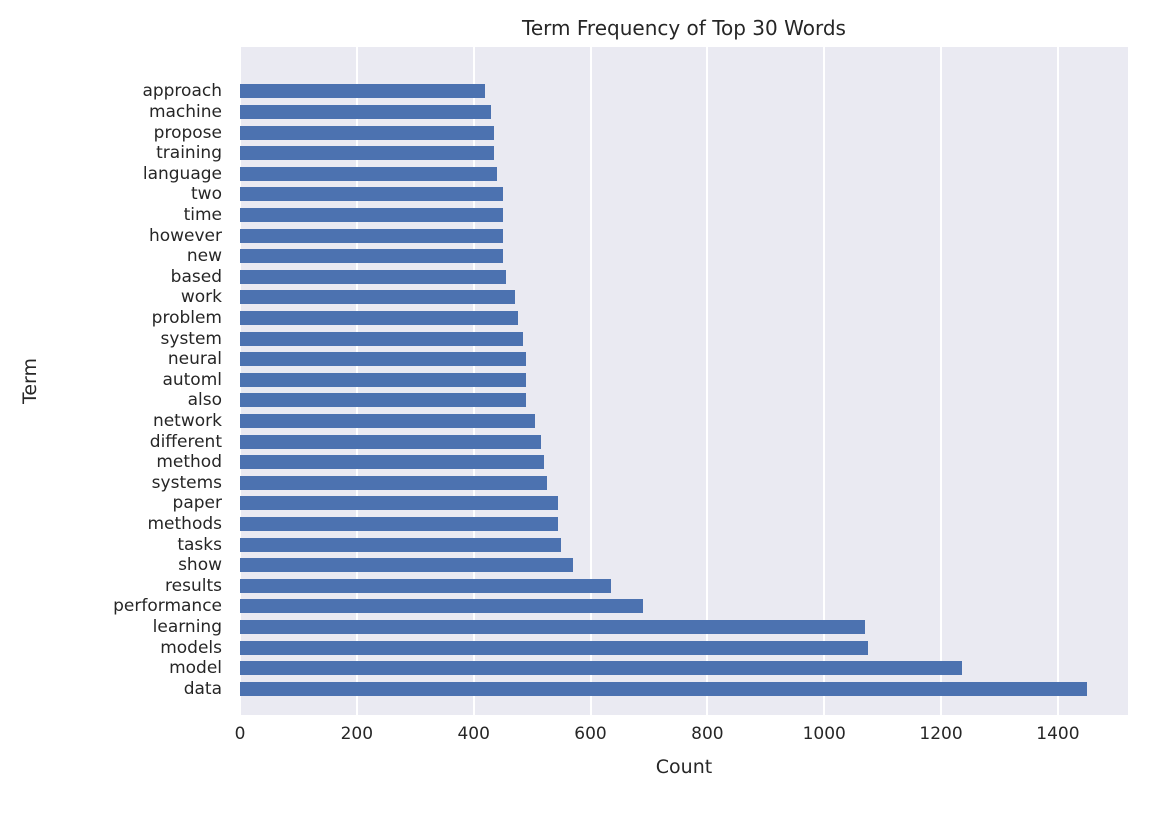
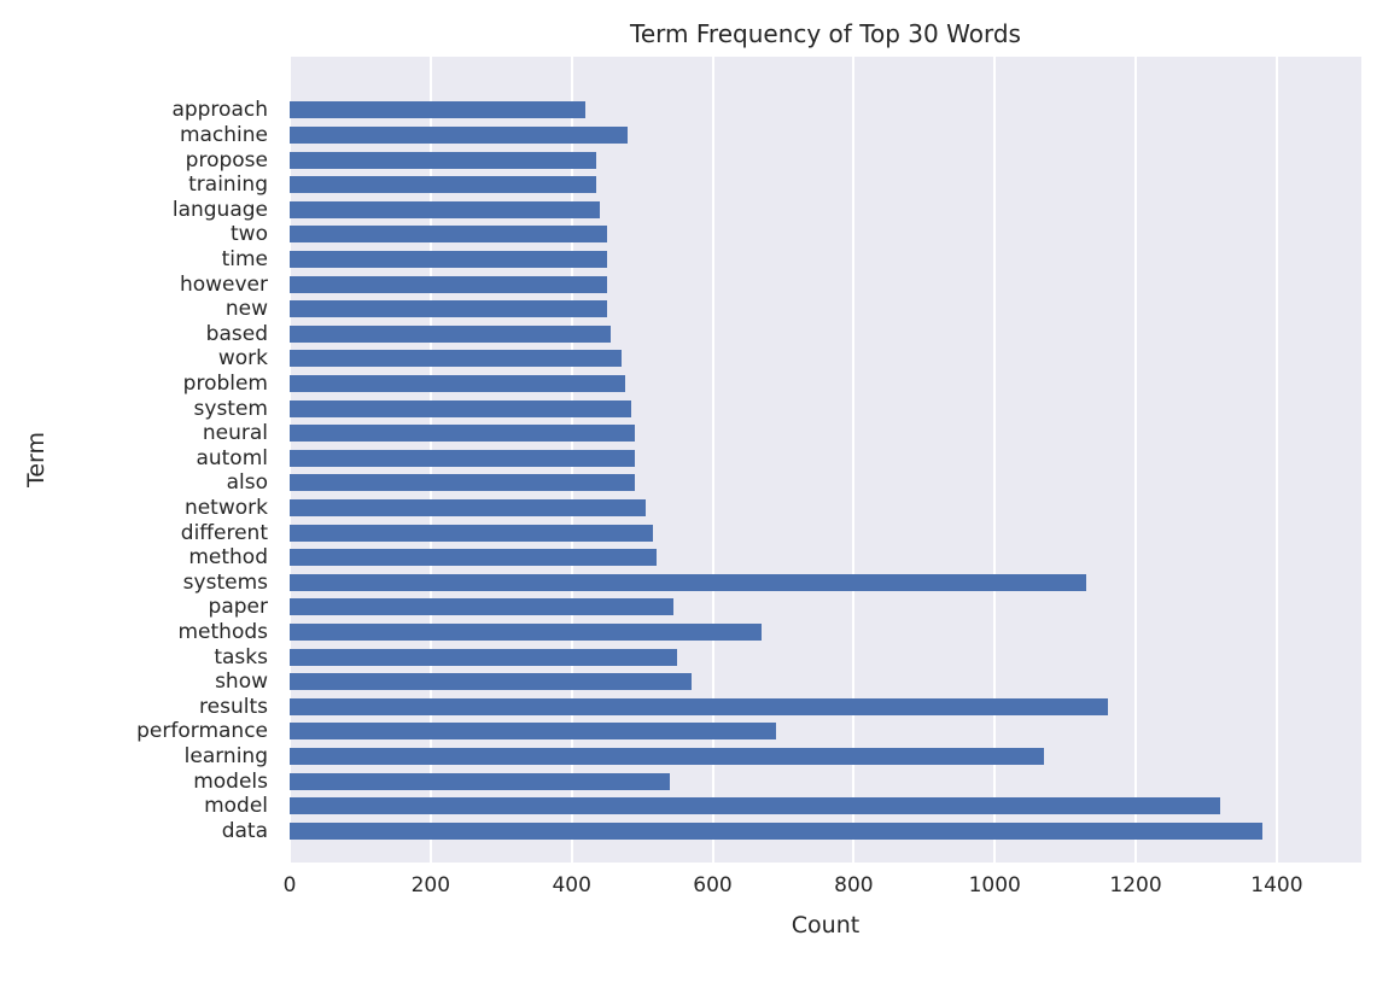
machine: 430 -> 480
systems: 520 -> 1130
methods: 540 -> 670
results: 640 -> 1160
models: 1080 -> 540
model: 1240 -> 1320
data: 1450 -> 1380
